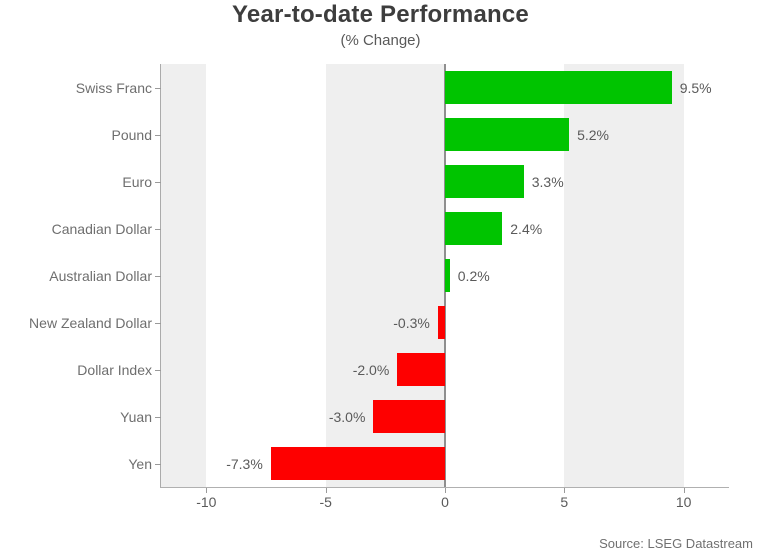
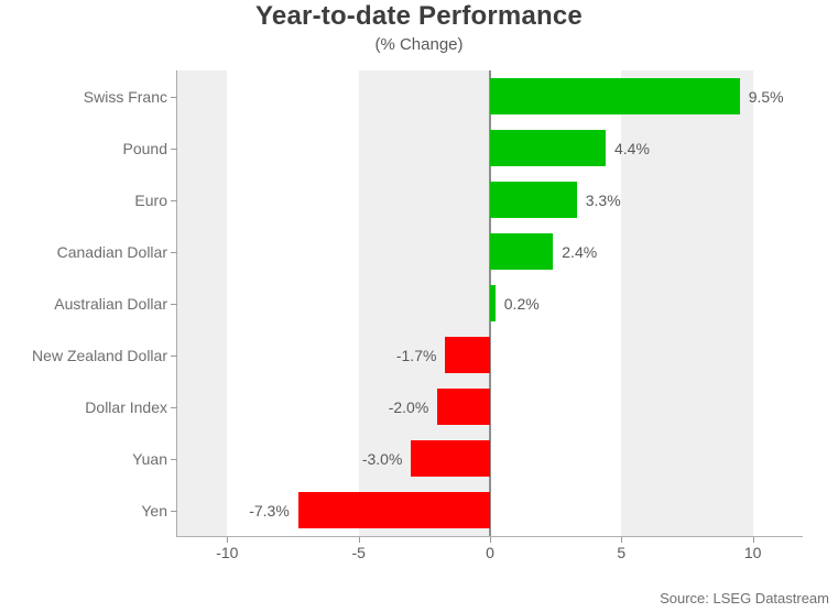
Pound: 5.2% -> 4.4%
New Zealand Dollar: -0.3% -> -1.7%
